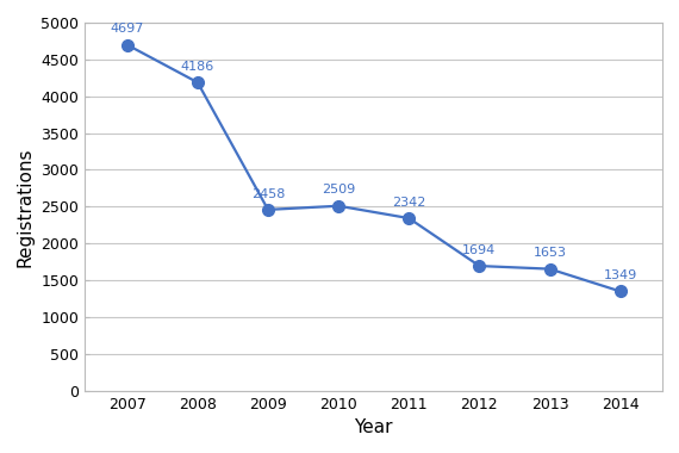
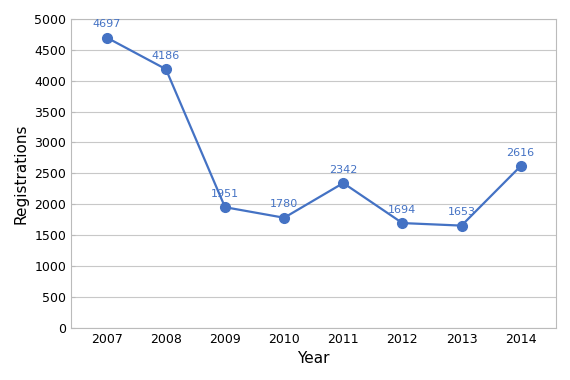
2009: 2458 -> 1951
2010: 2509 -> 1780
2014: 1349 -> 2616
